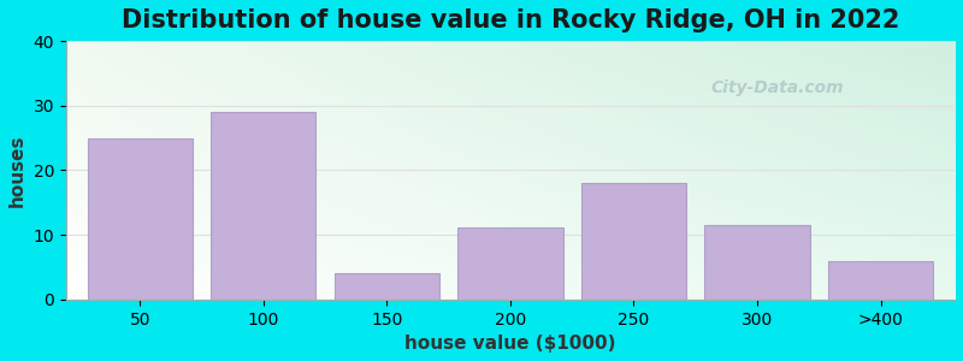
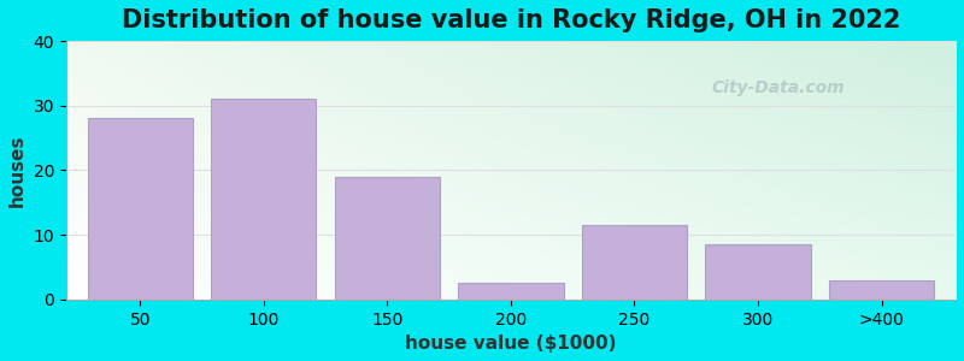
50: 25.0 -> 28.0
100: 29.0 -> 31.0
150: 4.0 -> 19.0
200: 11.2 -> 2.5
250: 18.0 -> 11.5
300: 11.6 -> 8.5
>400: 6.0 -> 3.0
